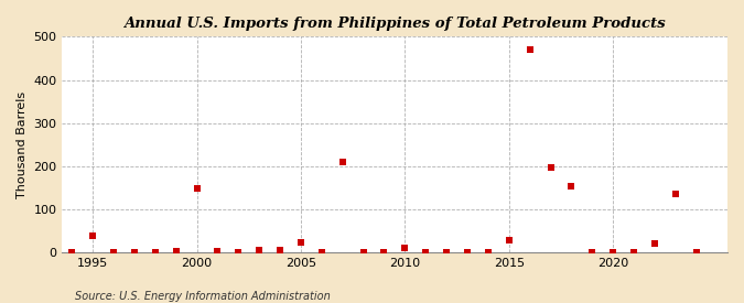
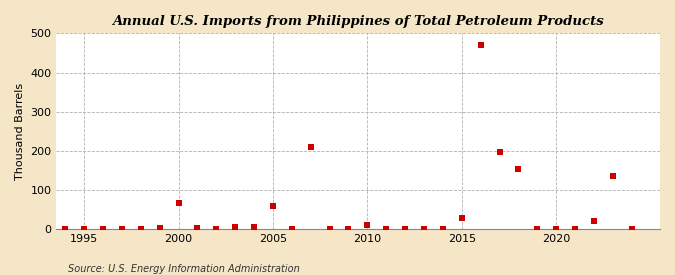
1995: 40 -> 1
2000: 150 -> 68
2005: 25 -> 60
